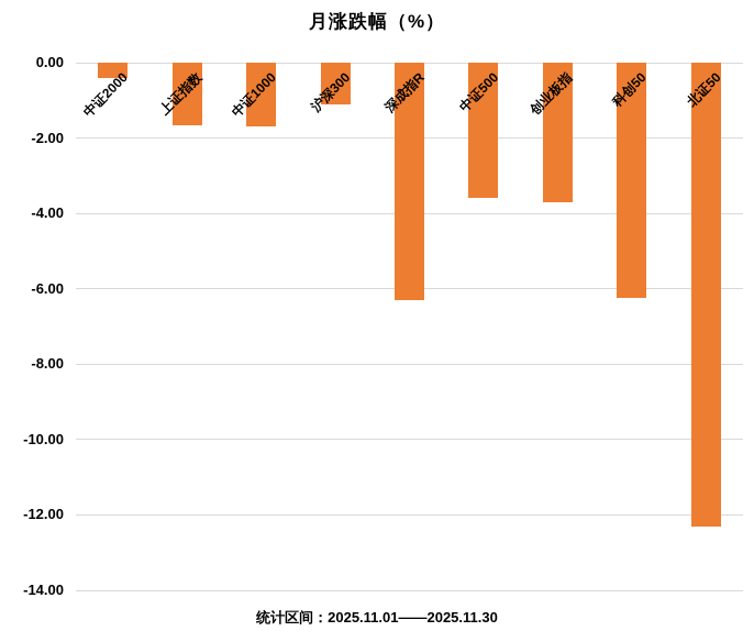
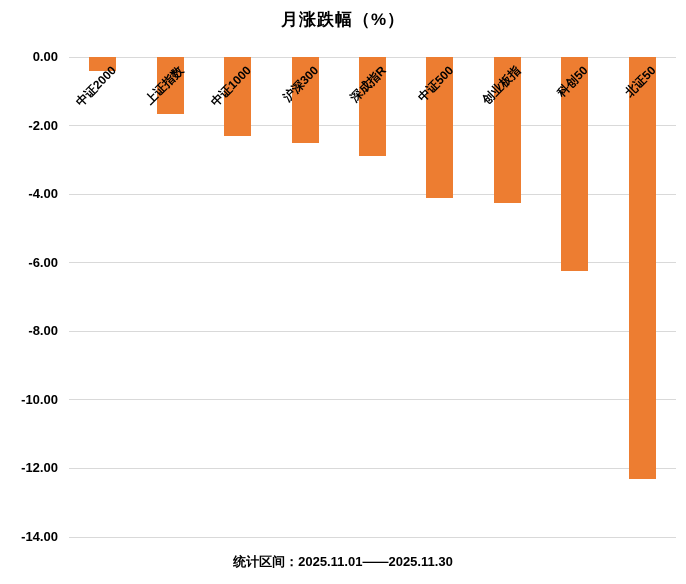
中证1000: -1.7 -> -2.3
沪深300: -1.1 -> -2.5
深成指R: -6.3 -> -2.9
中证500: -3.6 -> -4.1
创业板指: -3.7 -> -4.2
